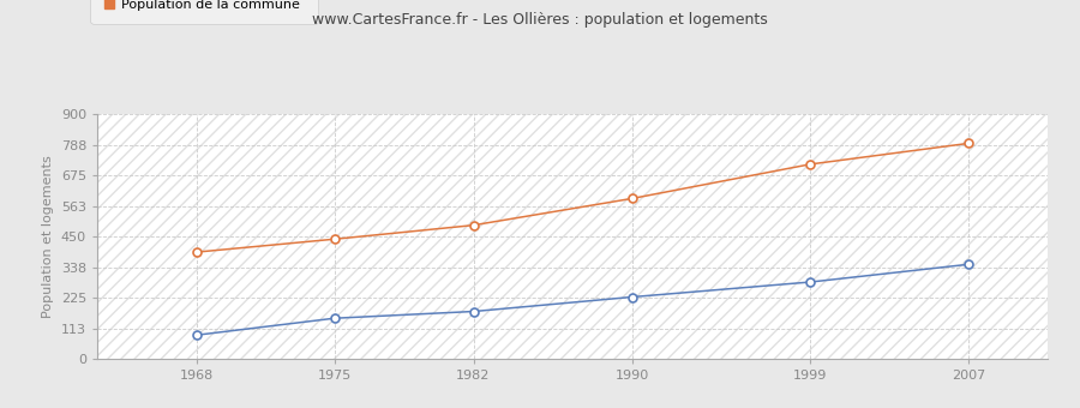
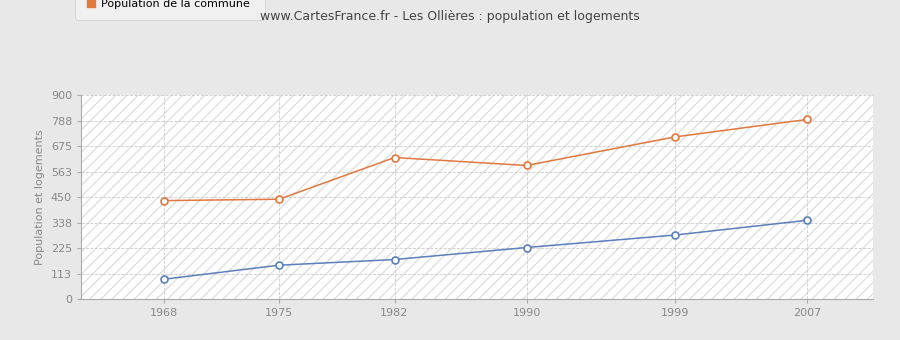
Population de la commune/1968: 393 -> 435
Population de la commune/1982: 492 -> 625
